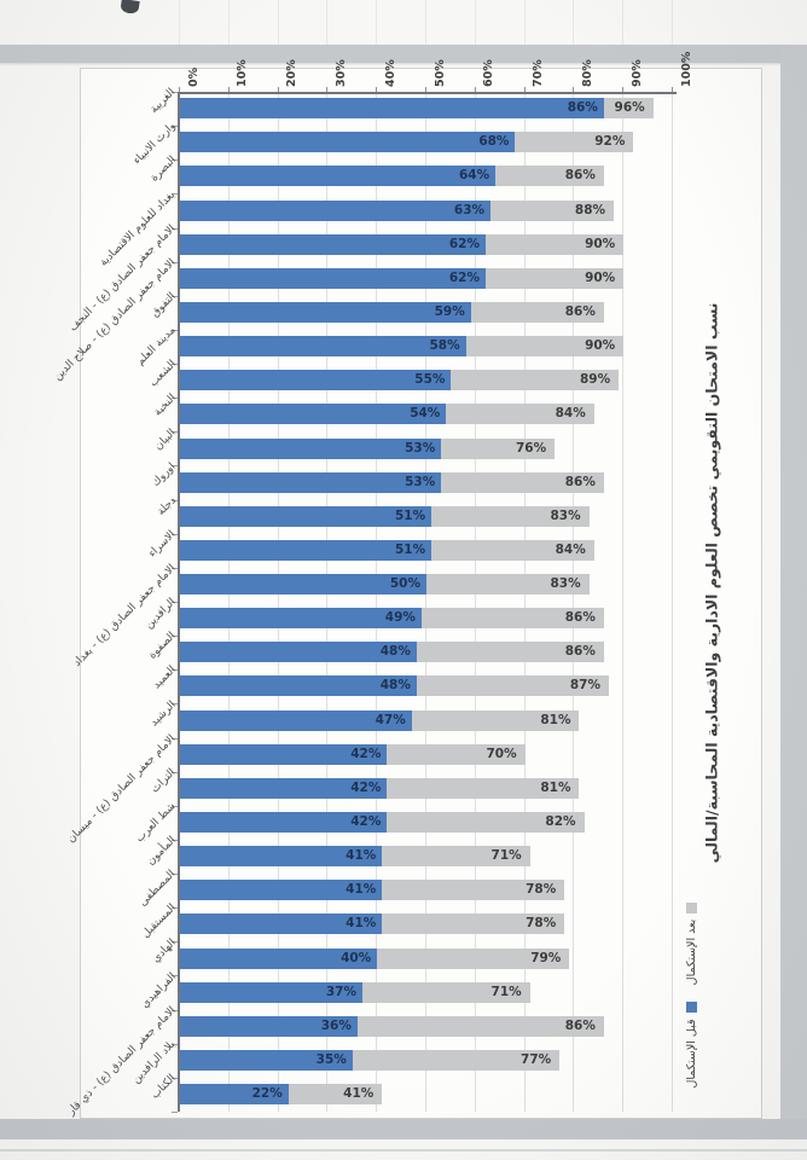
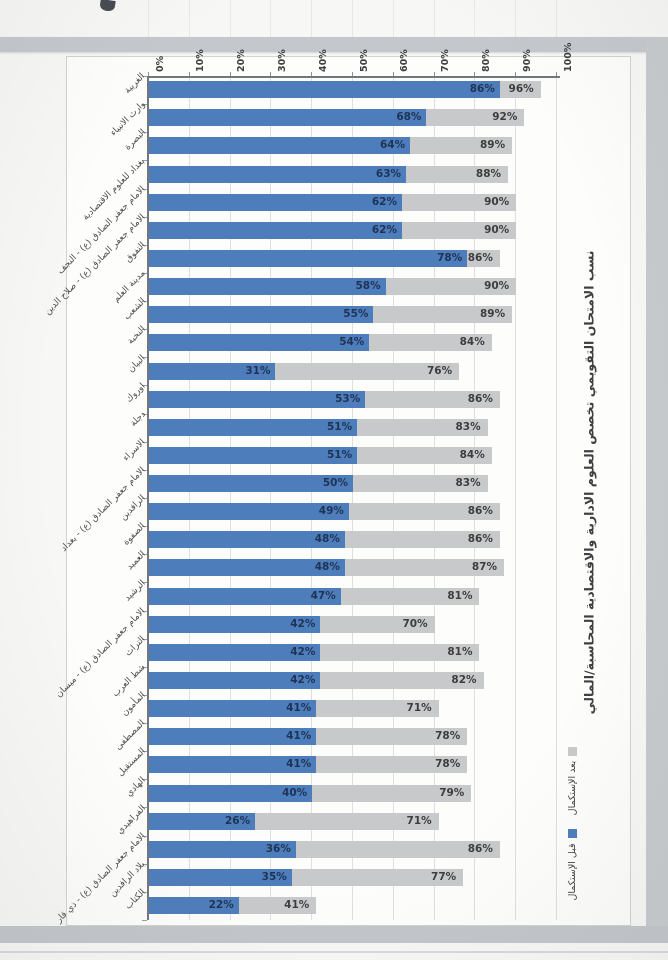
بعد الإستكمال/البصرة: 86% -> 89%
قبل الإستكمال/التفوق: 59% -> 78%
قبل الإستكمال/البيان: 53% -> 31%
قبل الإستكمال/الفراهيدي: 37% -> 26%
